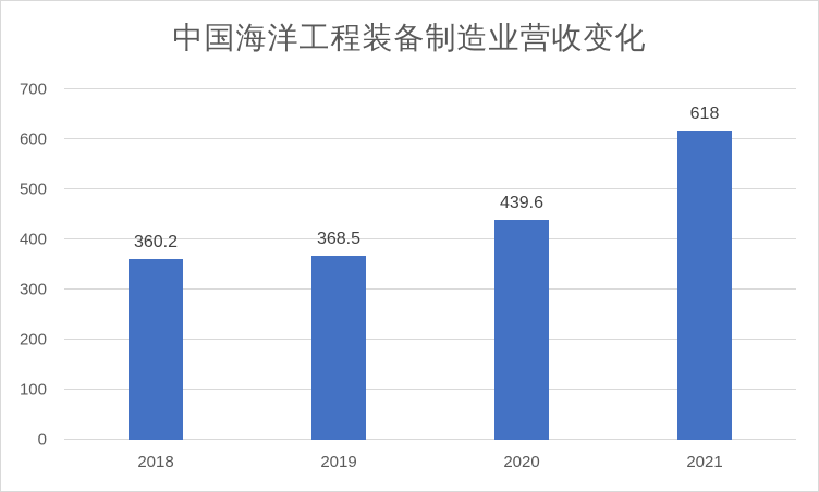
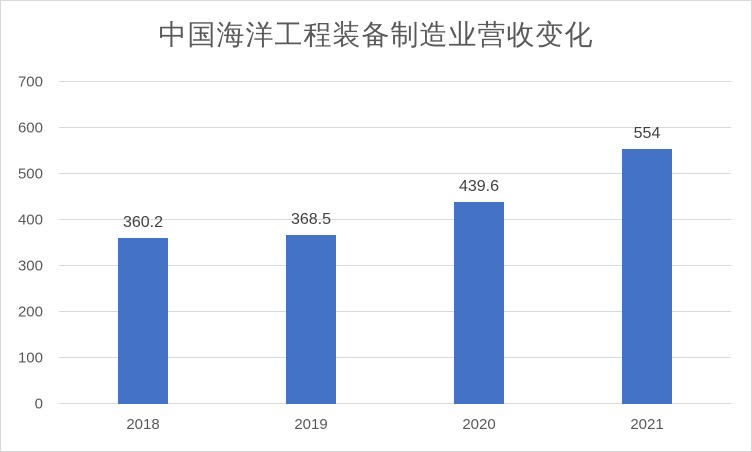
2021: 618 -> 554
